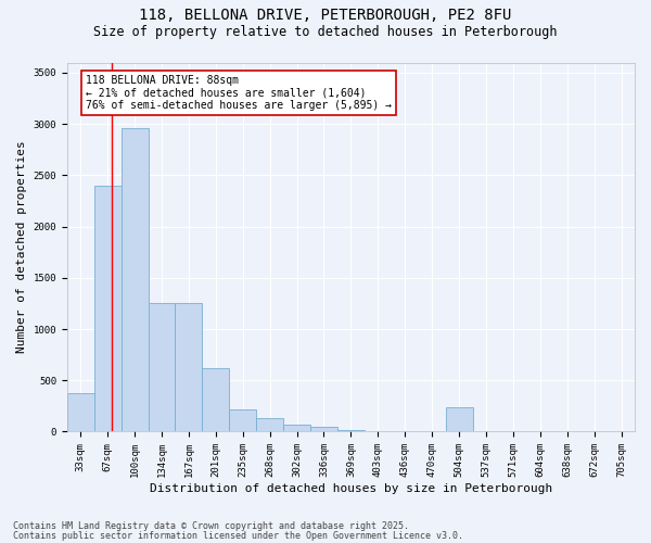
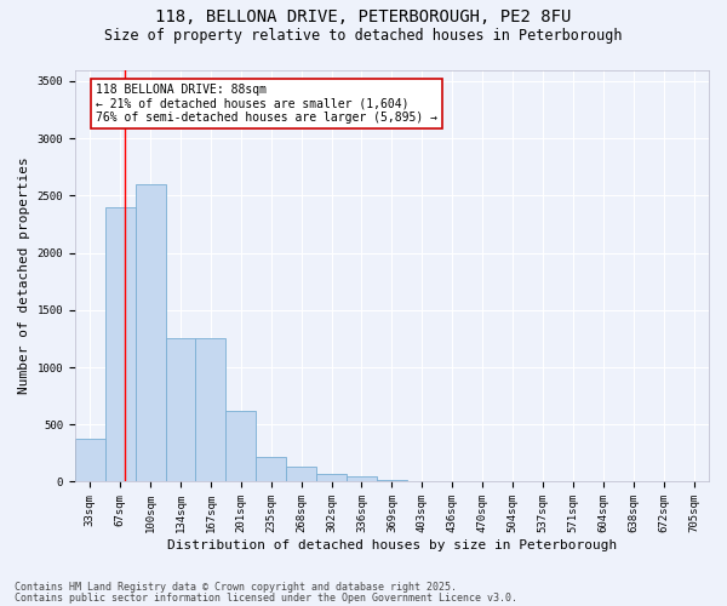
100sqm: 2960 -> 2600
504sqm: 240 -> 0
